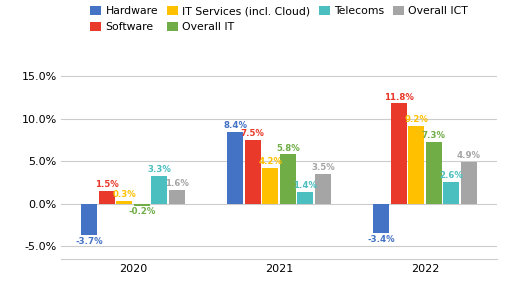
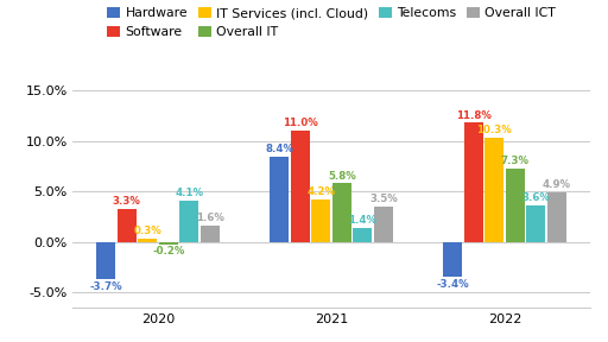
Software/2020: 1.5% -> 3.3%
Telecoms/2020: 3.3% -> 4.1%
Software/2021: 7.5% -> 11.0%
IT Services (incl. Cloud)/2022: 9.2% -> 10.3%
Telecoms/2022: 2.6% -> 3.6%
